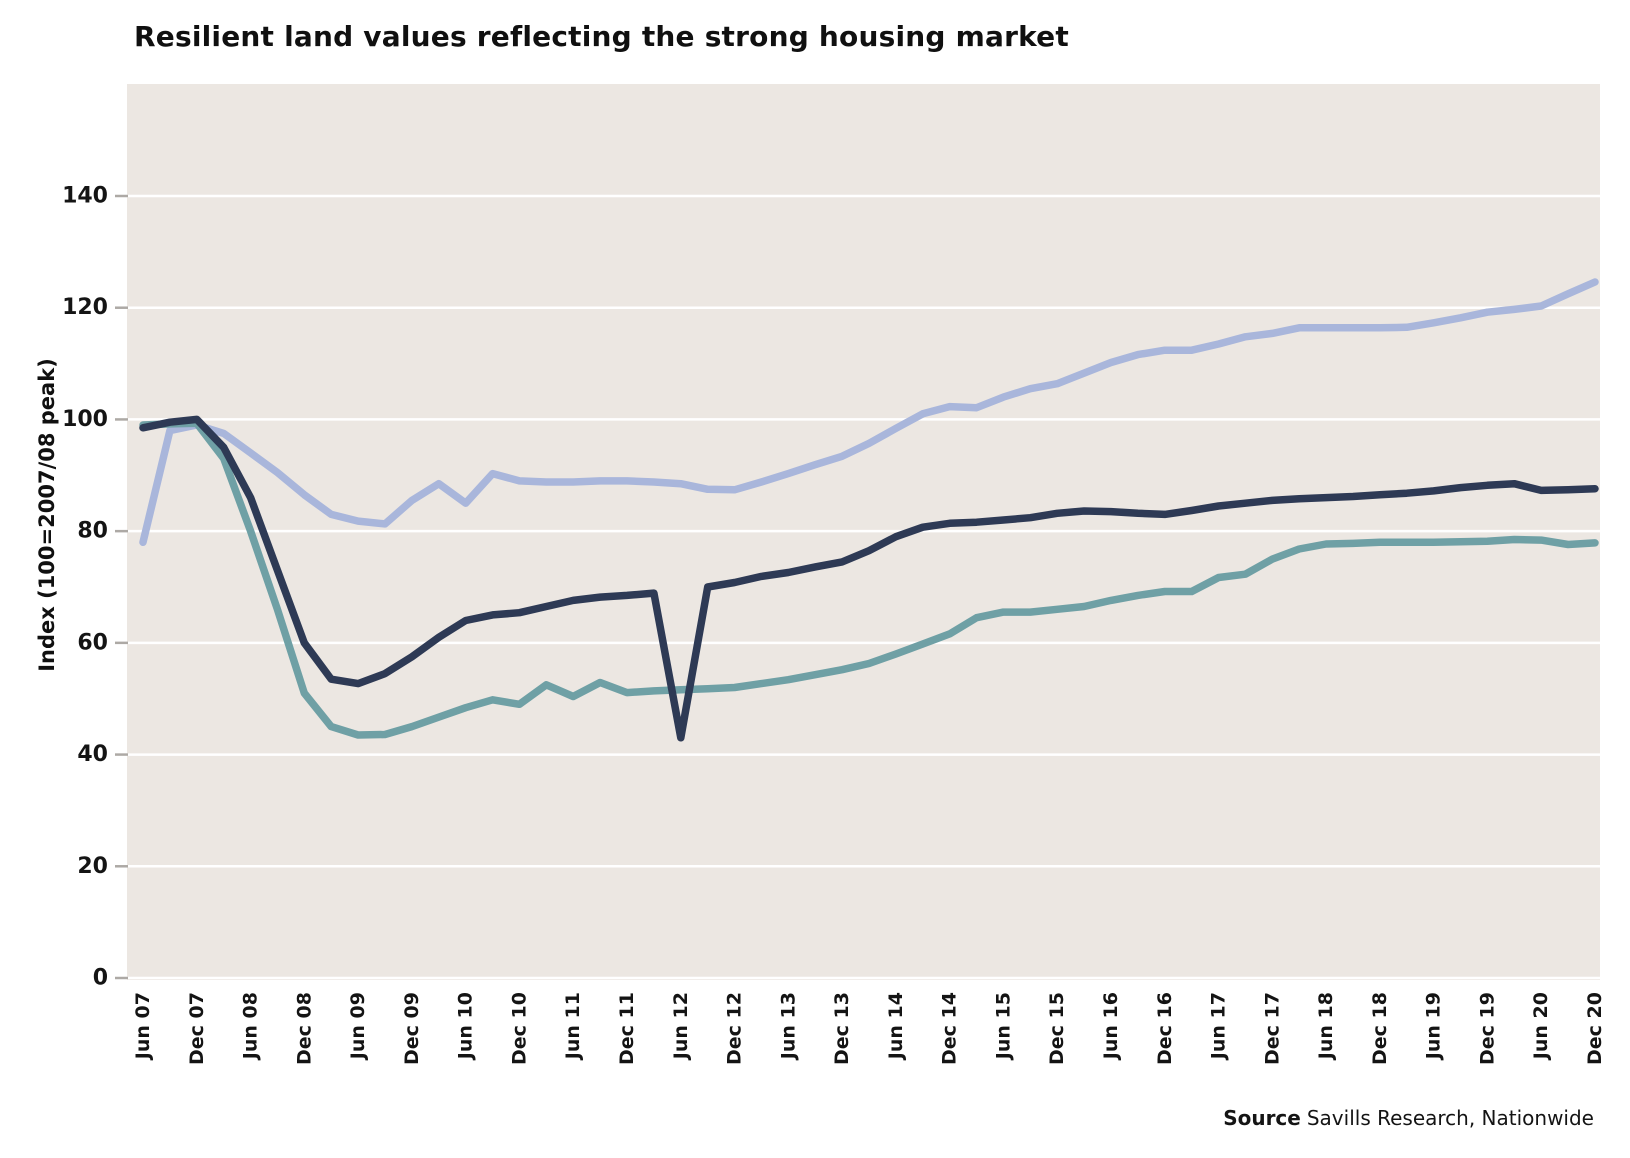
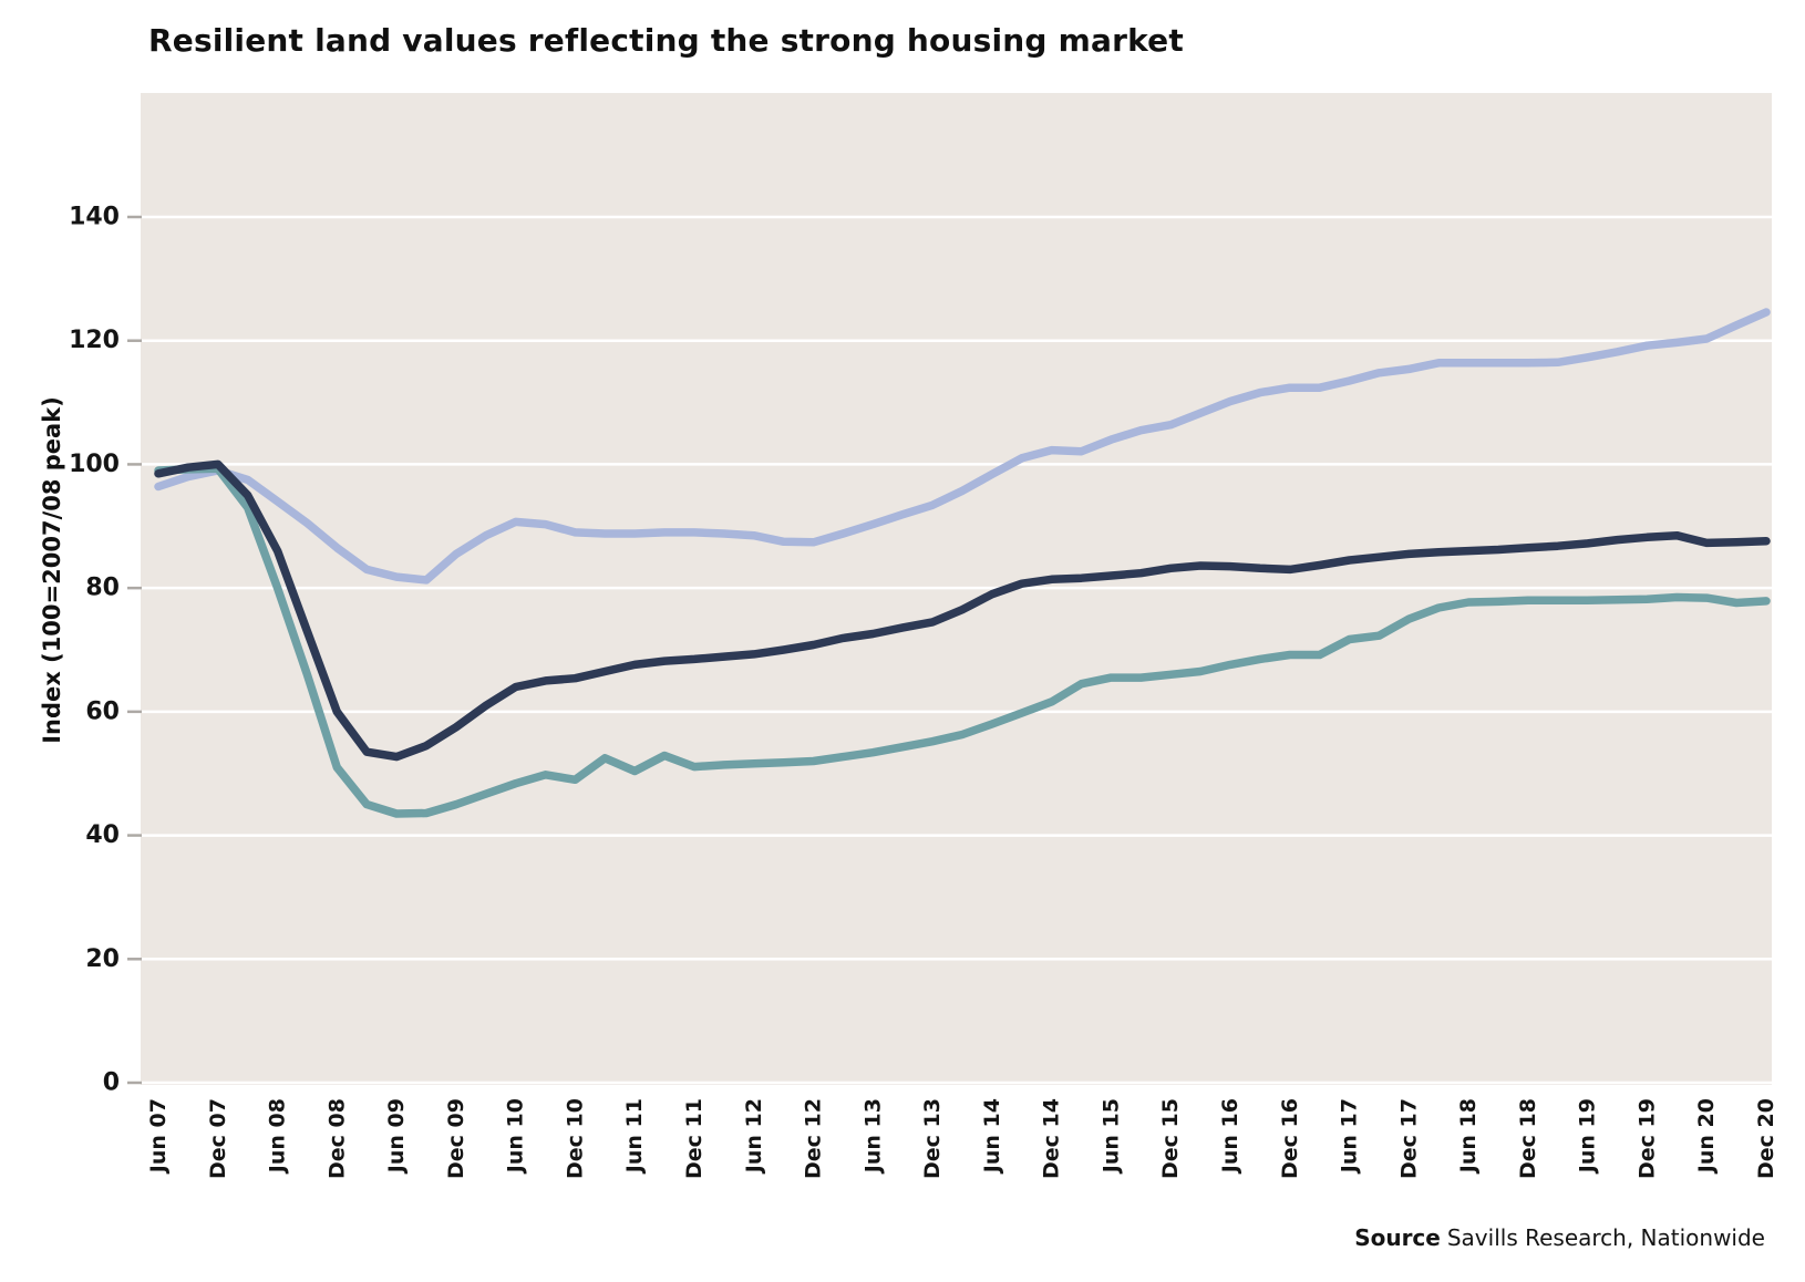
UK house prices/Jun 07: 78 -> 96
UK house prices/Jun 10: 85 -> 91
UK greenfield land/Jun 12: 43 -> 69
